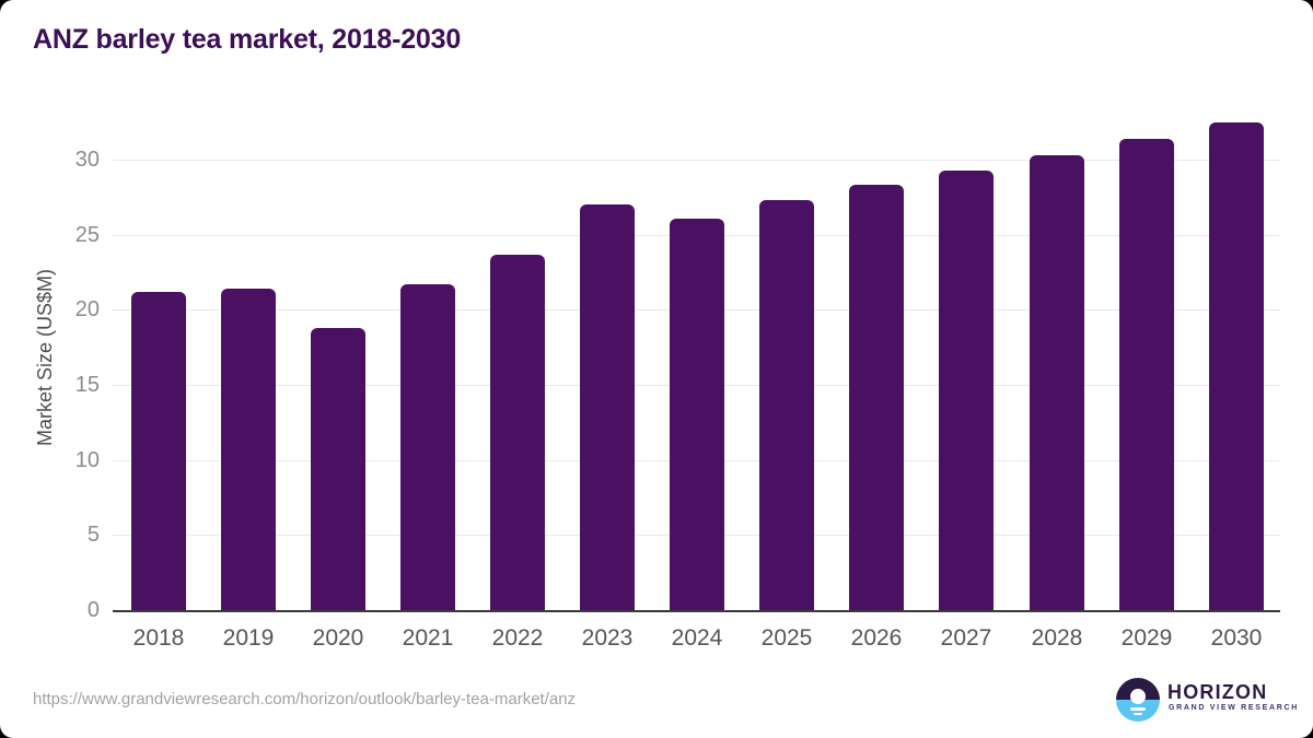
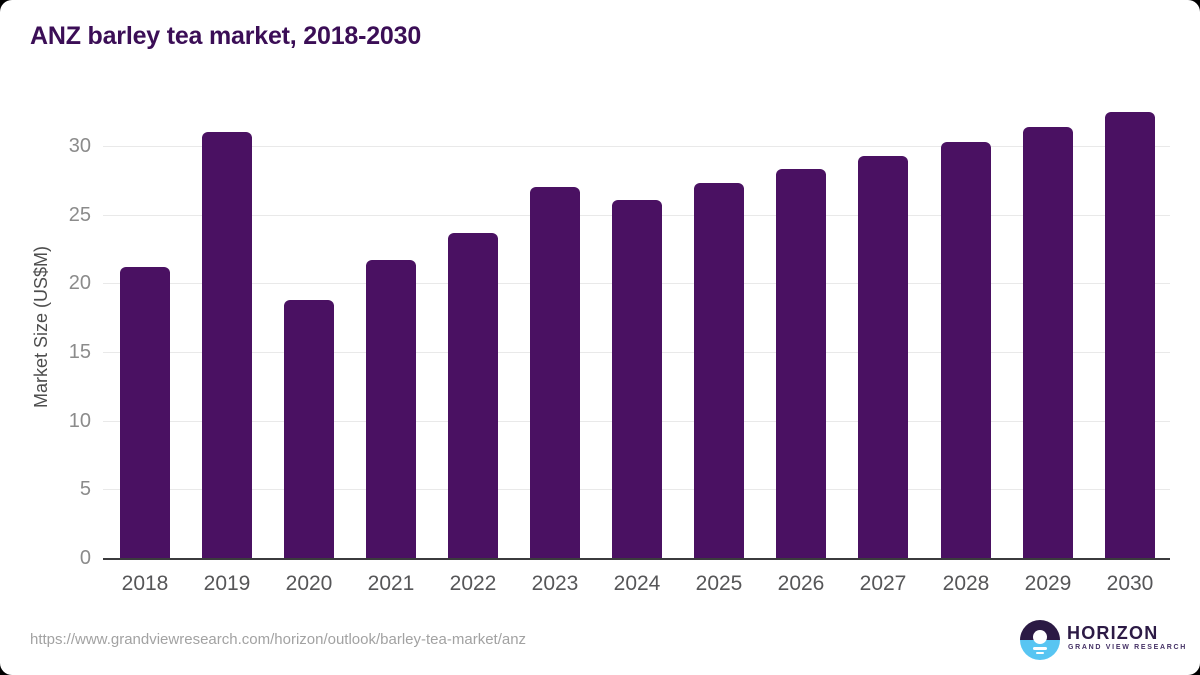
2019: 21.4 -> 31.0
